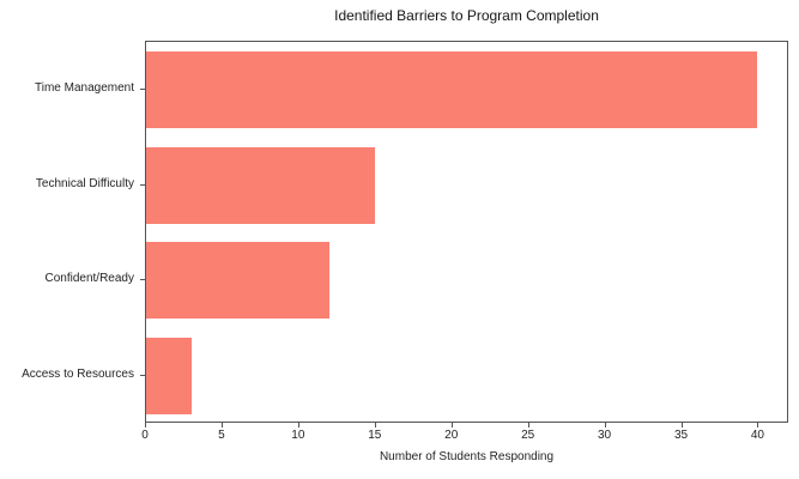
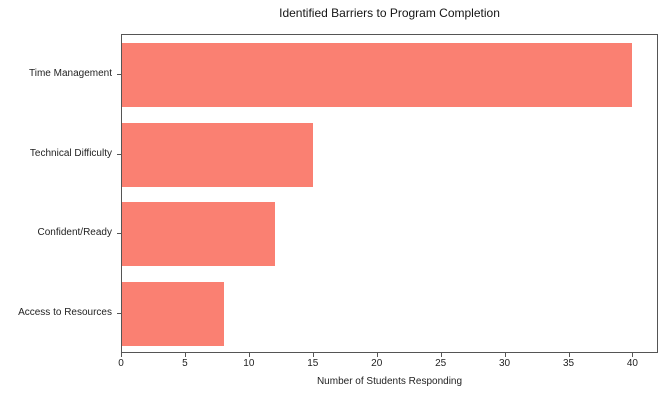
Access to Resources: 3 -> 8
